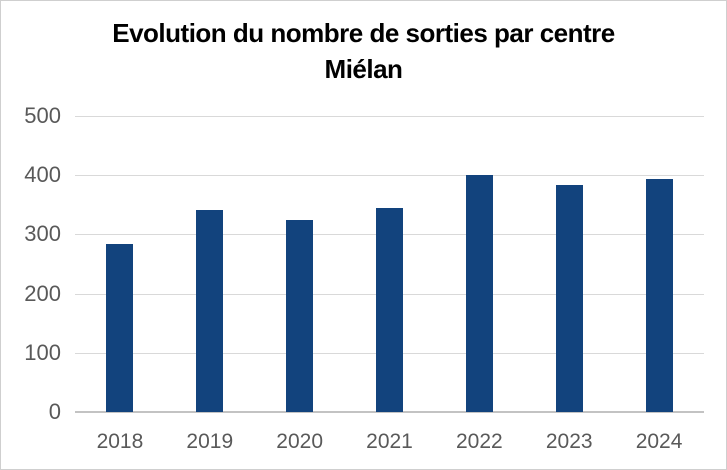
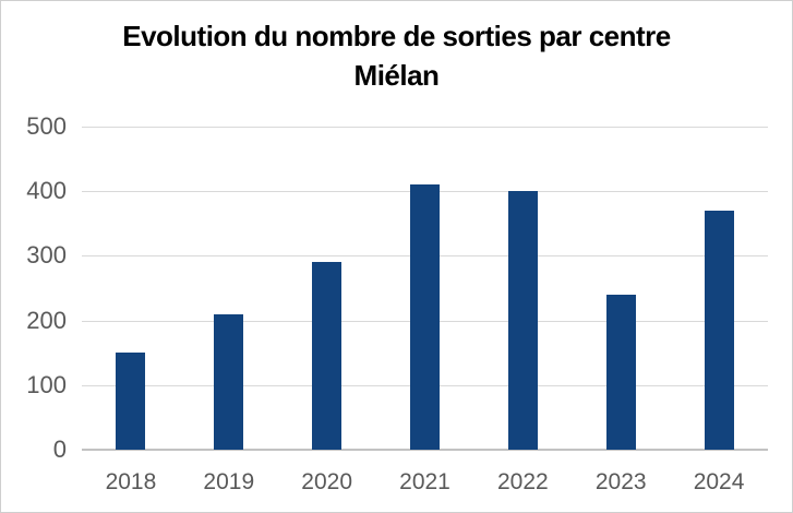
2018: 280 -> 150
2019: 340 -> 210
2020: 320 -> 290
2021: 340 -> 410
2023: 380 -> 240
2024: 390 -> 370
